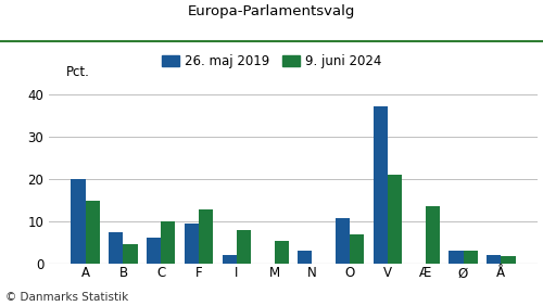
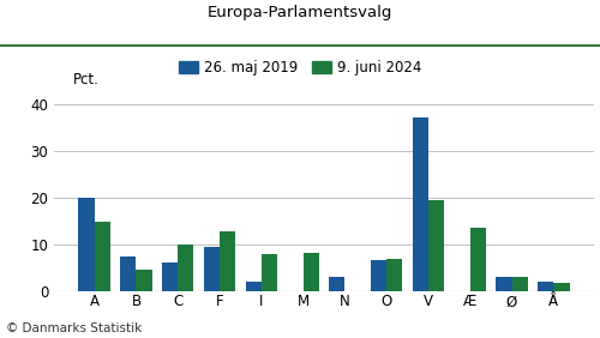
9. juni 2024/M: 5.3 -> 8.0
26. maj 2019/O: 10.7 -> 6.5
9. juni 2024/V: 21.0 -> 19.5
